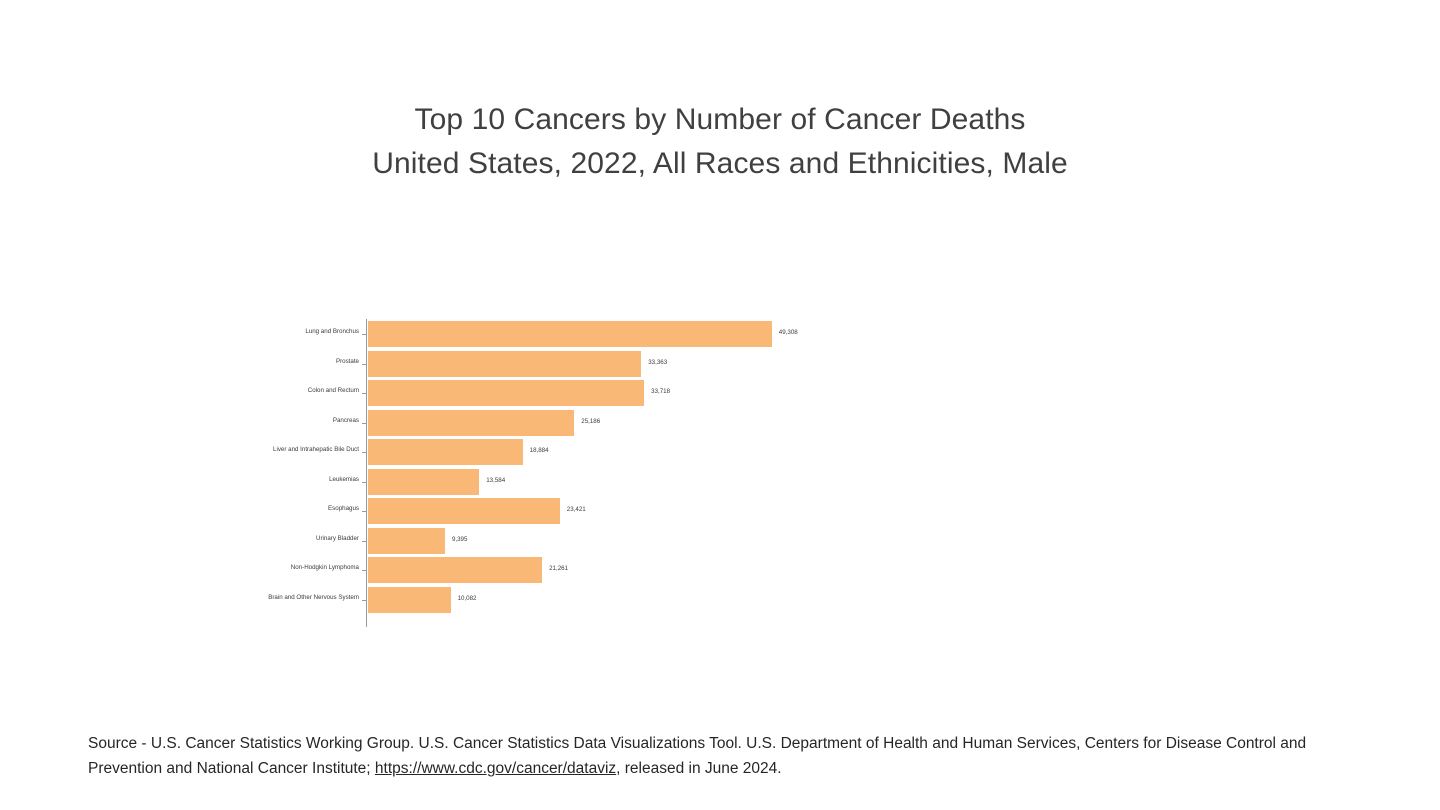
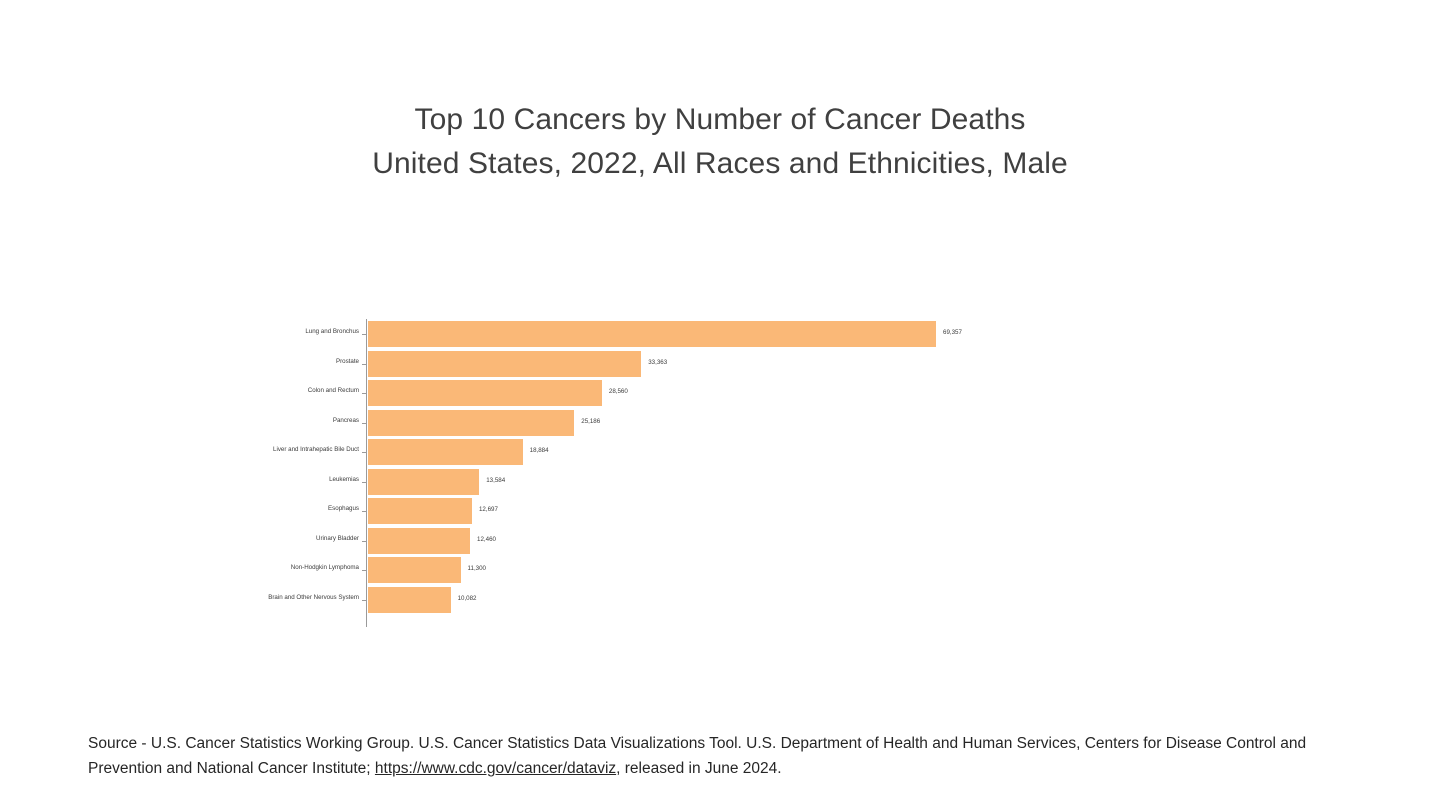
Lung and Bronchus: 49,308 -> 69,357
Colon and Rectum: 33,718 -> 28,560
Esophagus: 23,421 -> 12,697
Urinary Bladder: 9,395 -> 12,460
Non-Hodgkin Lymphoma: 21,261 -> 11,300
